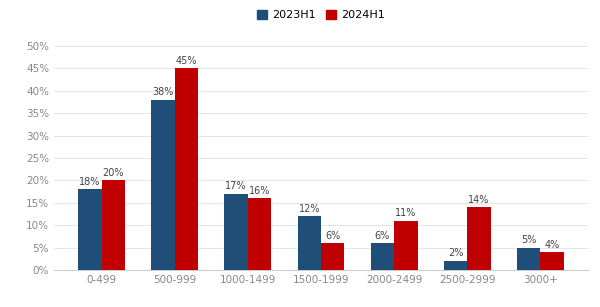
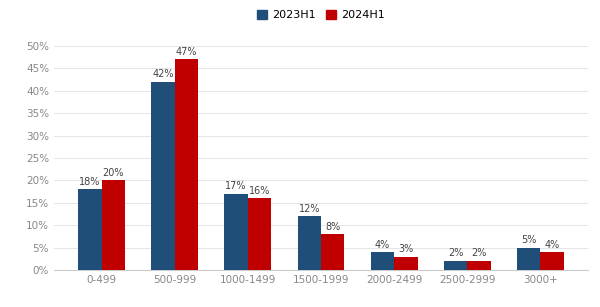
2023H1/500-999: 38% -> 42%
2024H1/500-999: 45% -> 47%
2024H1/1500-1999: 6% -> 8%
2023H1/2000-2499: 6% -> 4%
2024H1/2000-2499: 11% -> 3%
2024H1/2500-2999: 14% -> 2%
